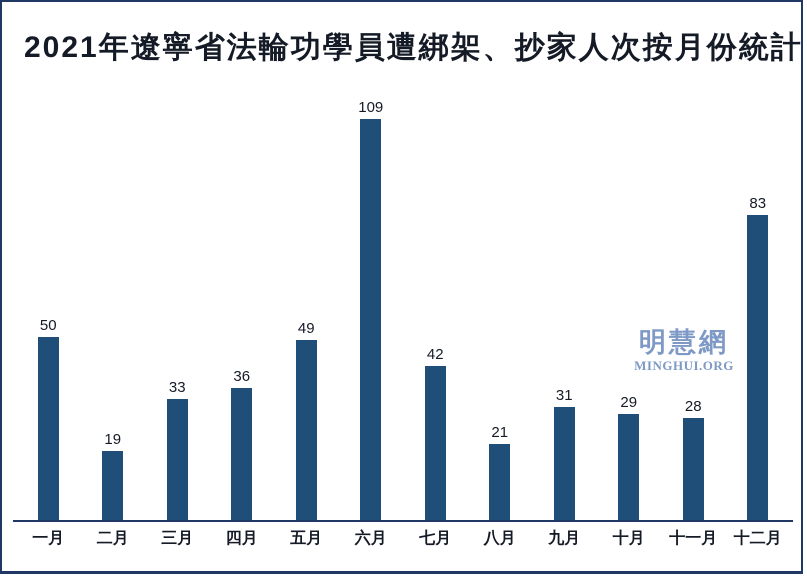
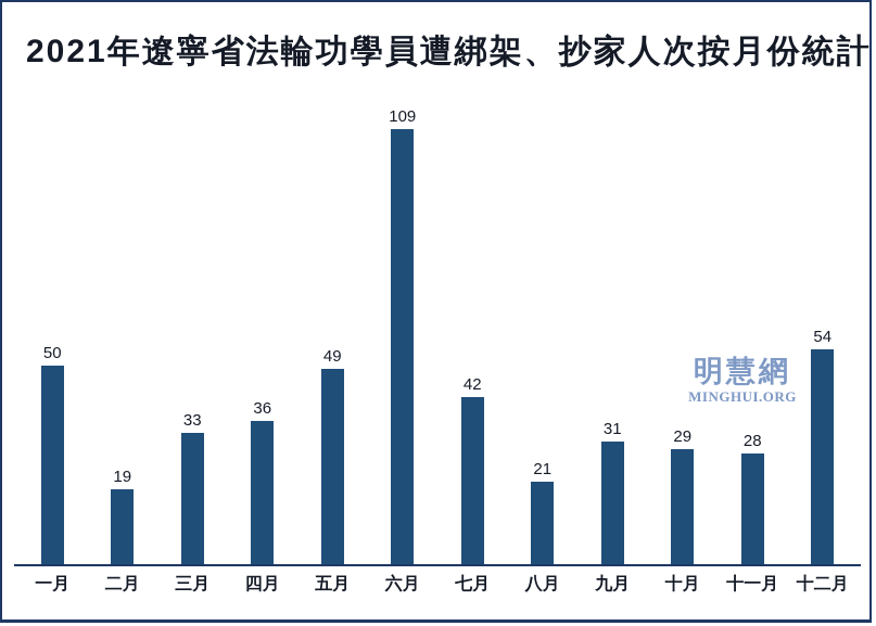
十二月: 83 -> 54
